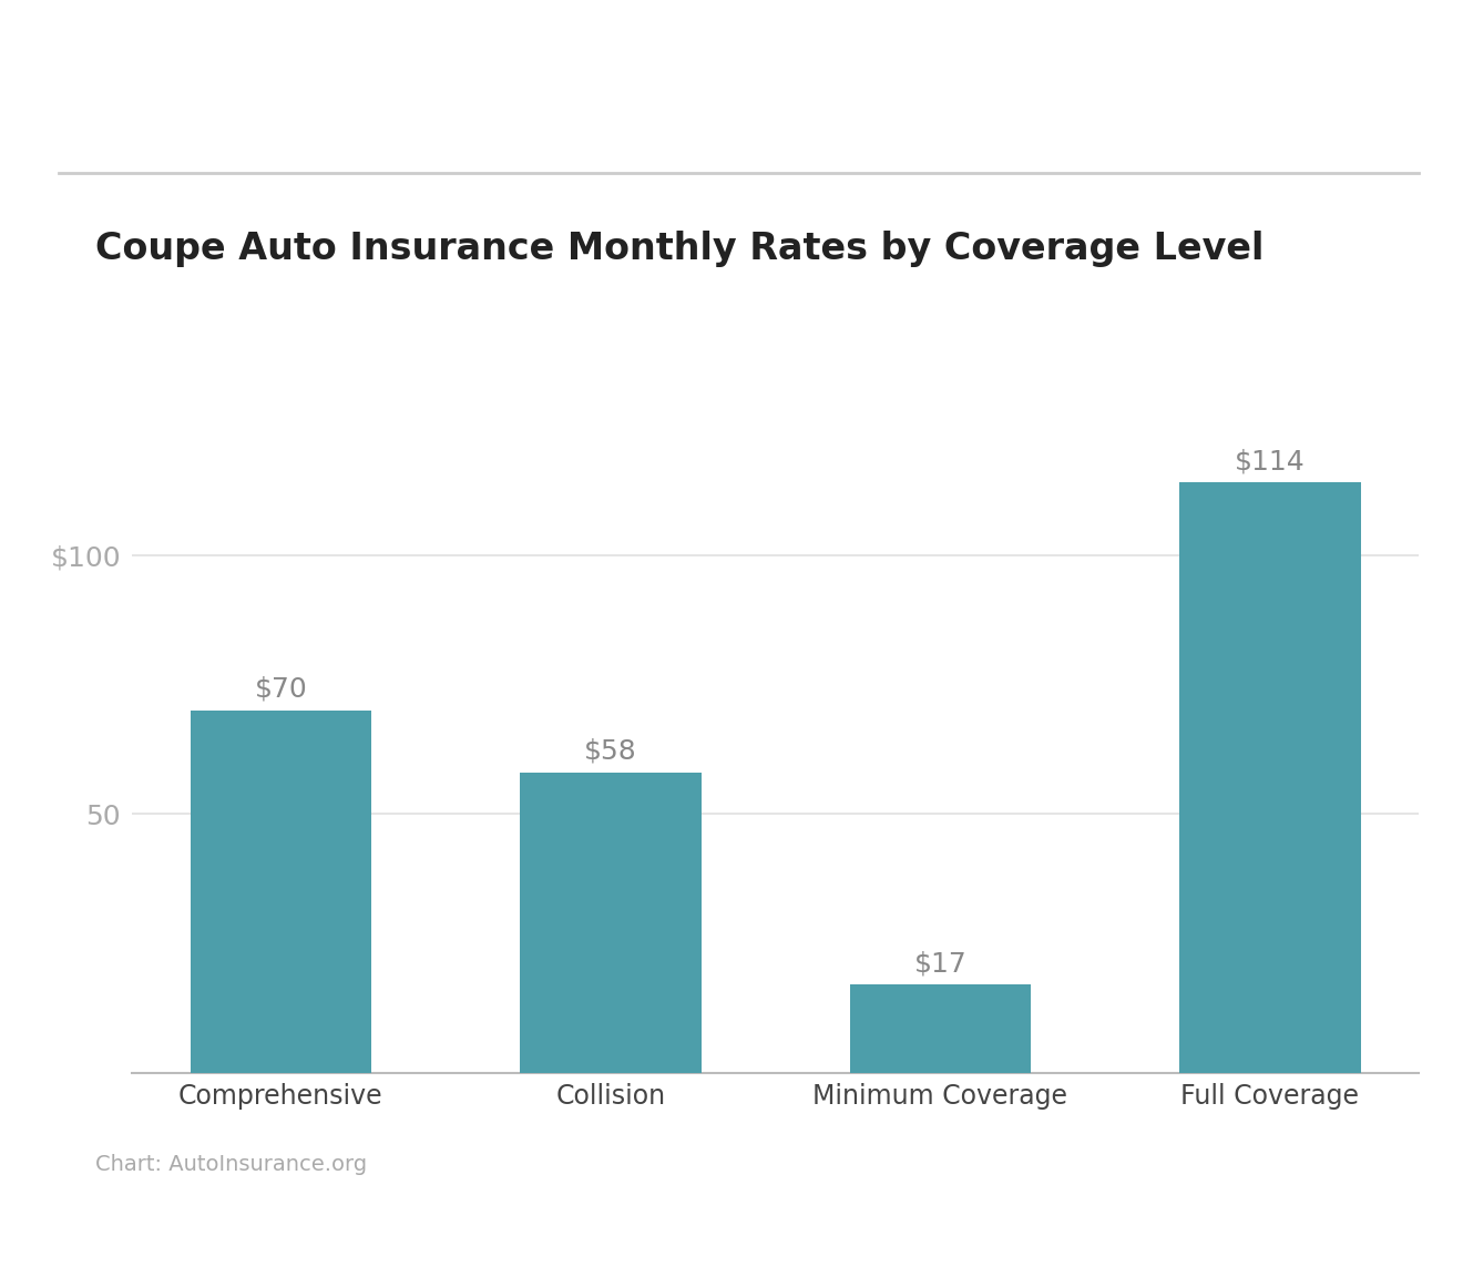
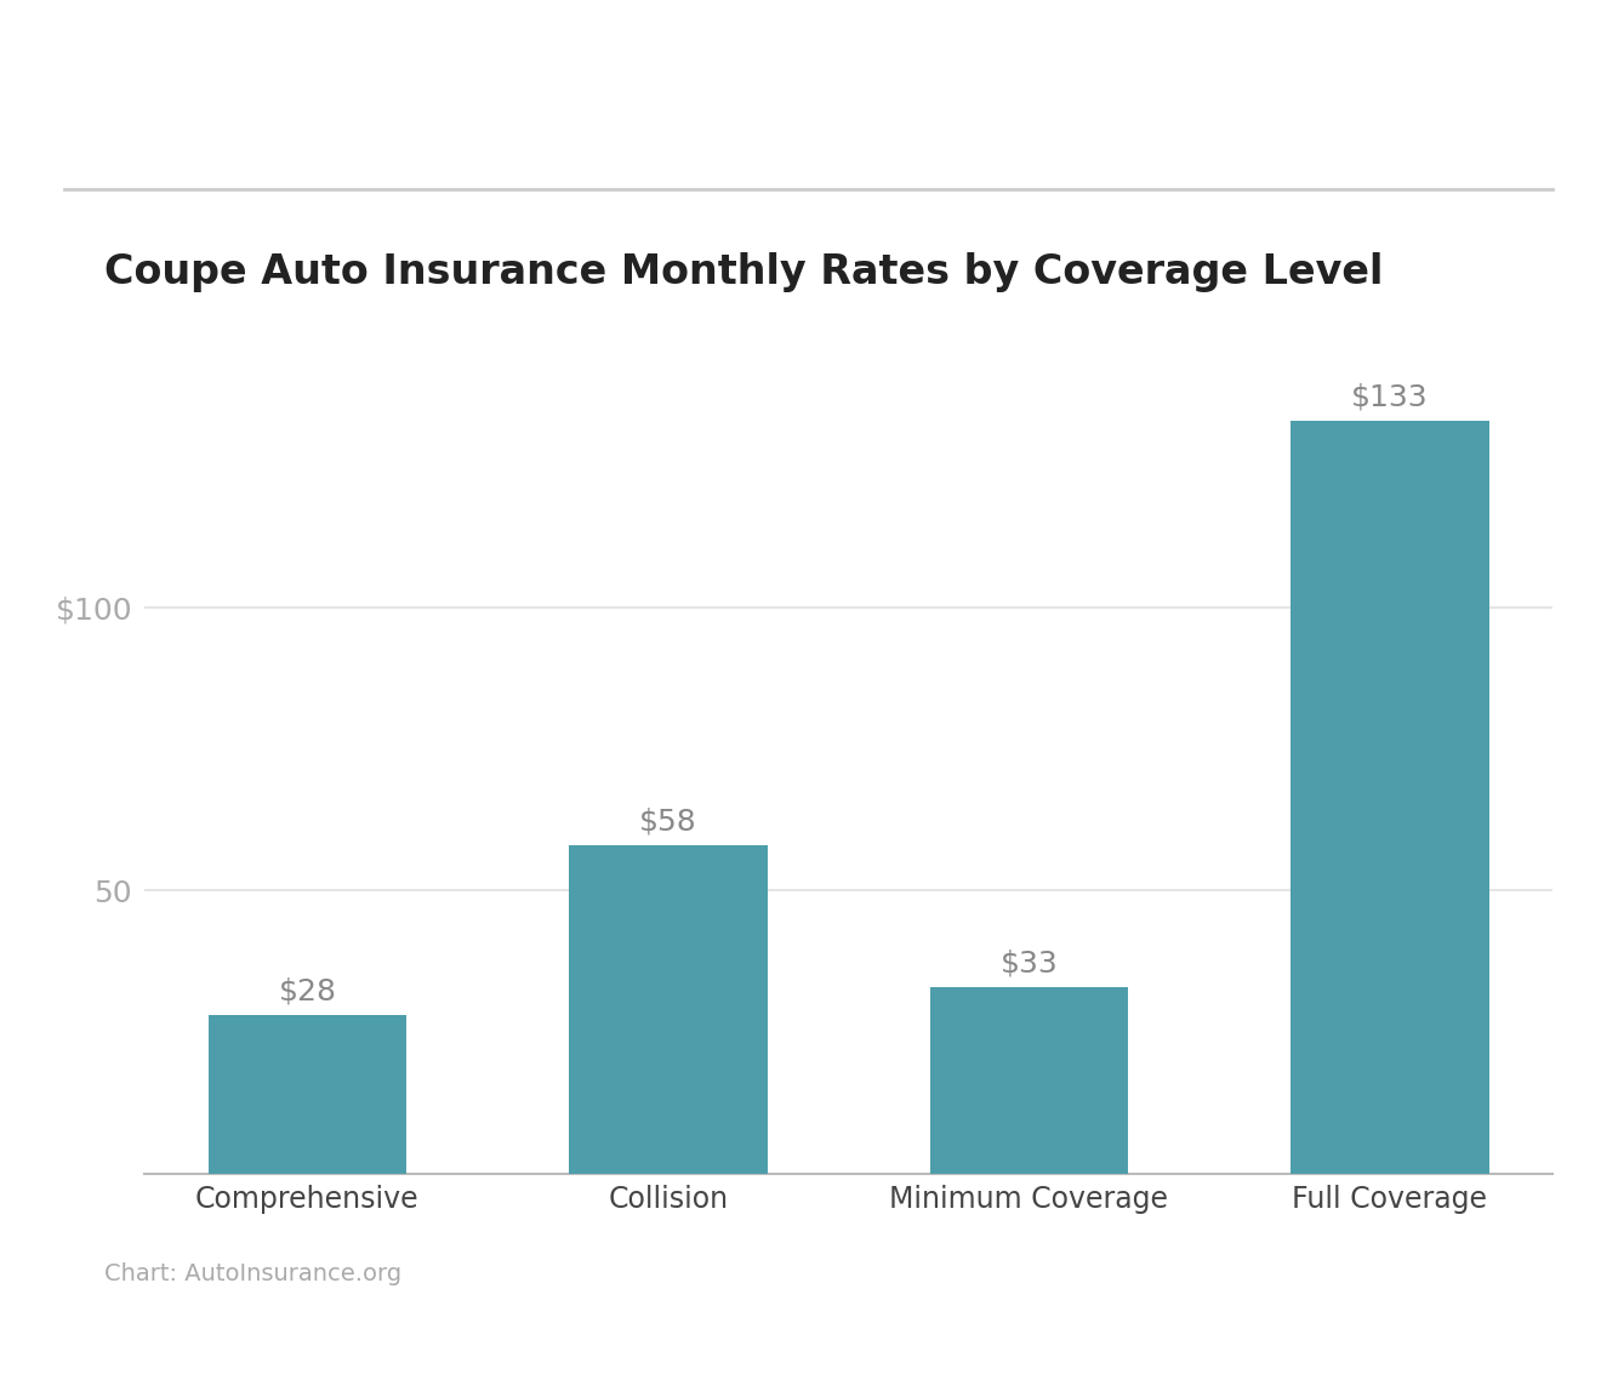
Comprehensive: $70 -> $28
Minimum Coverage: $17 -> $33
Full Coverage: $114 -> $133
